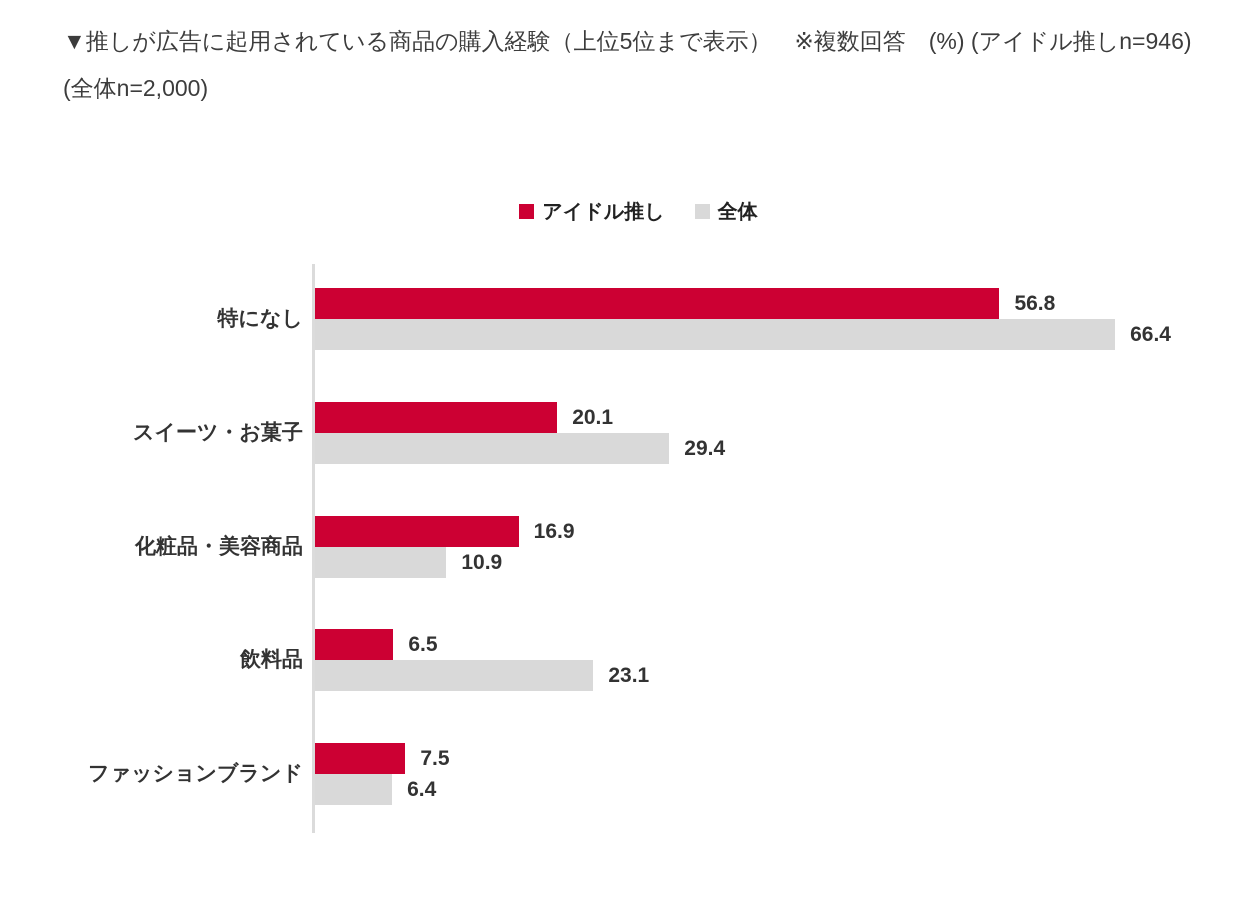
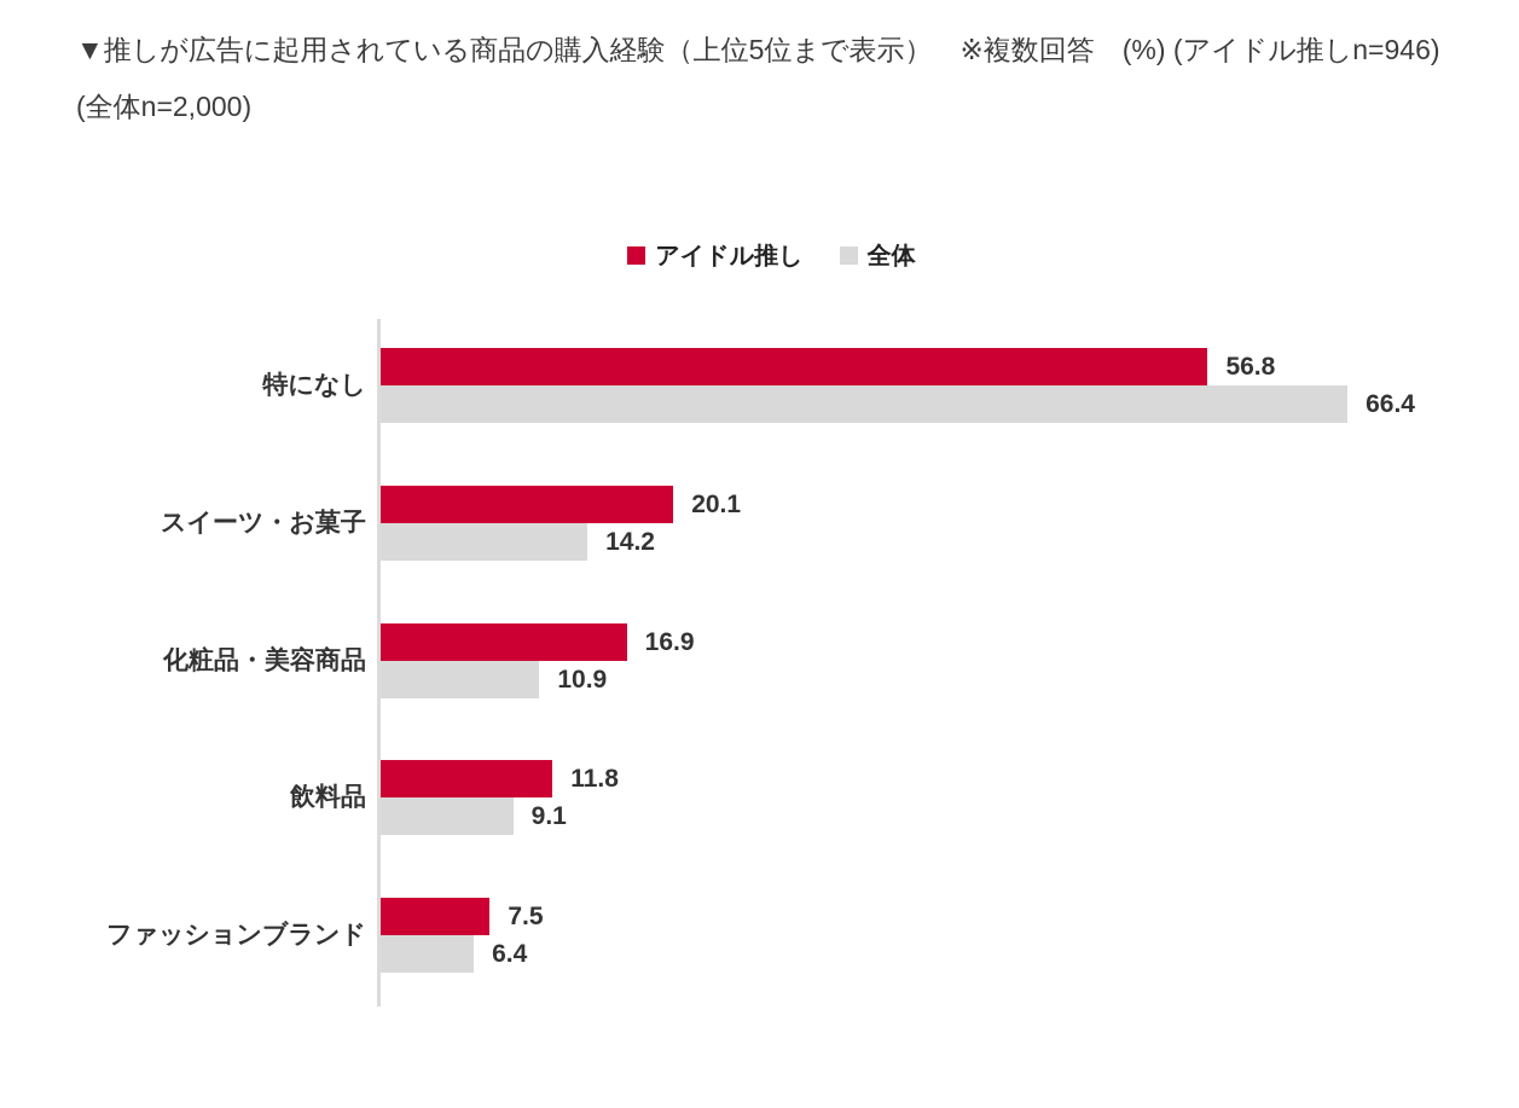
全体/スイーツ・お菓子: 29.4 -> 14.2
アイドル推し/飲料品: 6.5 -> 11.8
全体/飲料品: 23.1 -> 9.1
